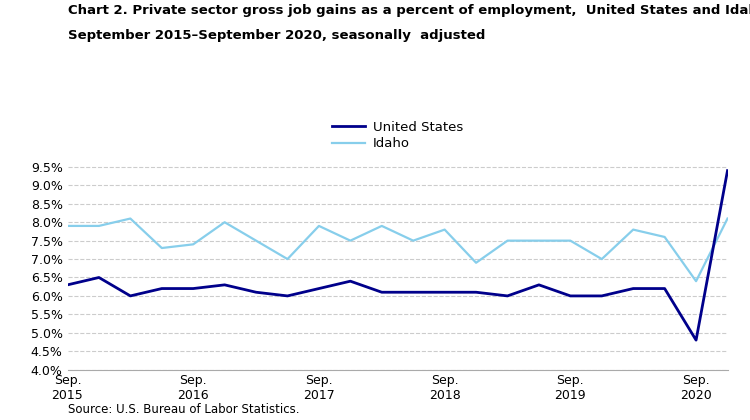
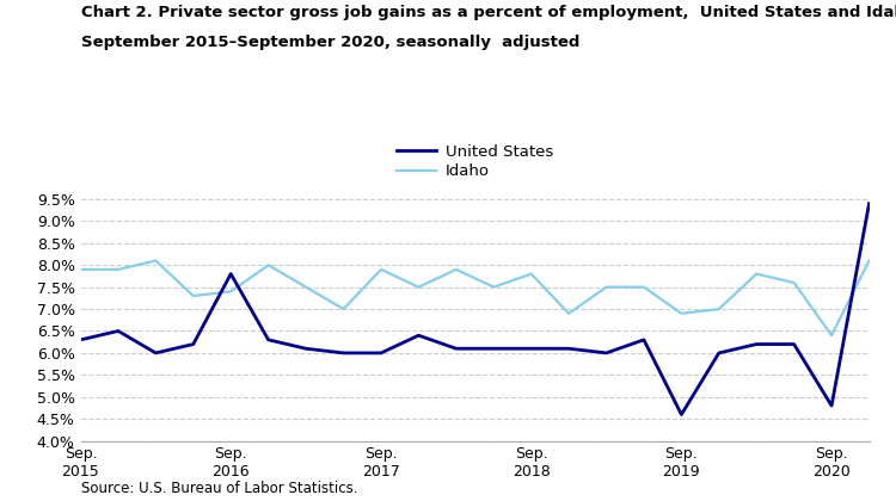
United States/Sep. 2016: 6.2% -> 7.8%
United States/Sep. 2017: 6.2% -> 6.0%
United States/Sep. 2019: 6.0% -> 4.6%
Idaho/Sep. 2019: 7.5% -> 6.9%
